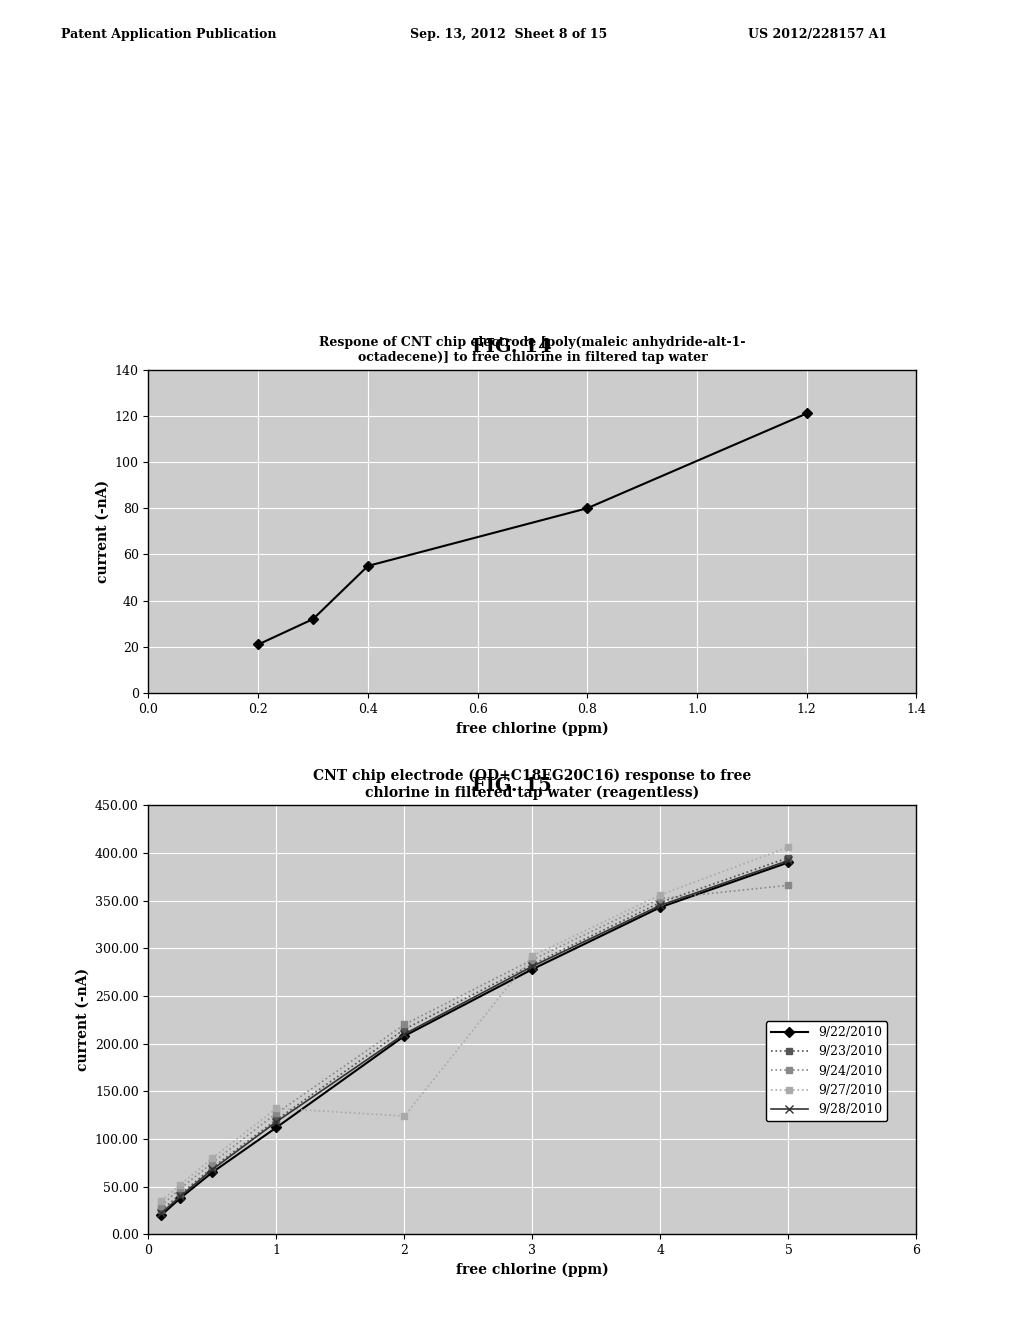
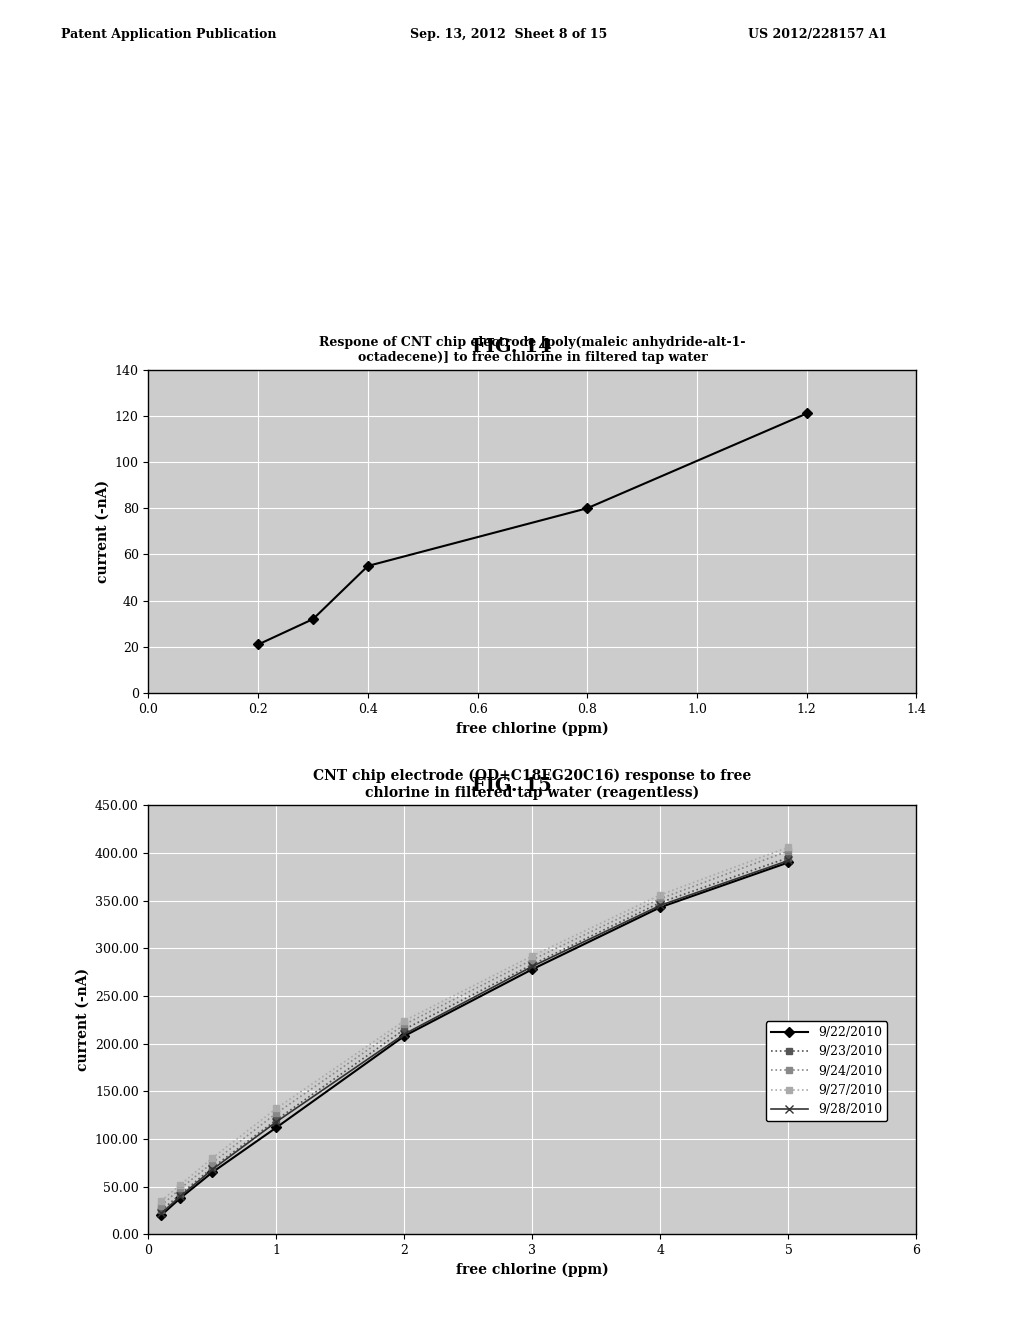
9/27/2010/2: 124 -> 224
9/24/2010/5: 366 -> 402
